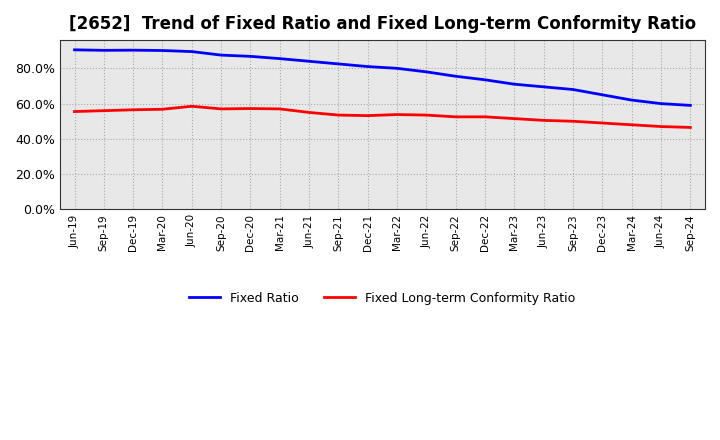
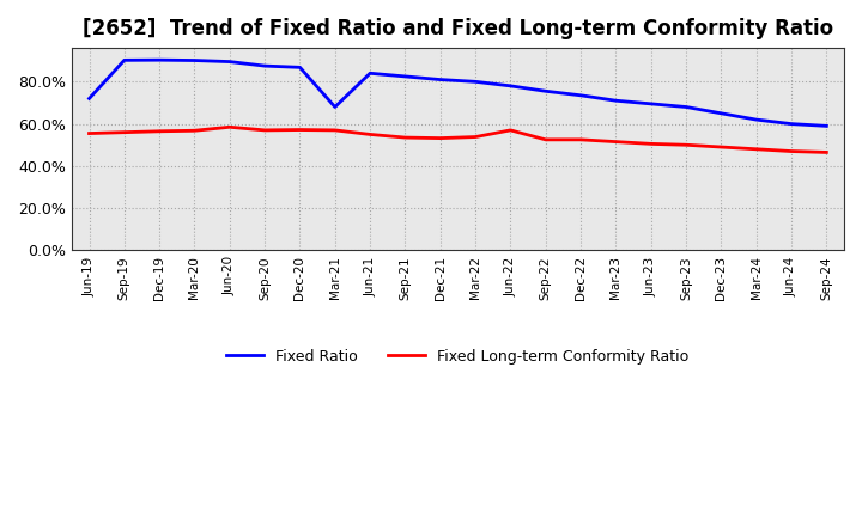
Fixed Ratio/Jun-19: 90% -> 72%
Fixed Ratio/Mar-21: 86% -> 68%
Fixed Long-term Conformity Ratio/Jun-22: 54% -> 57%
